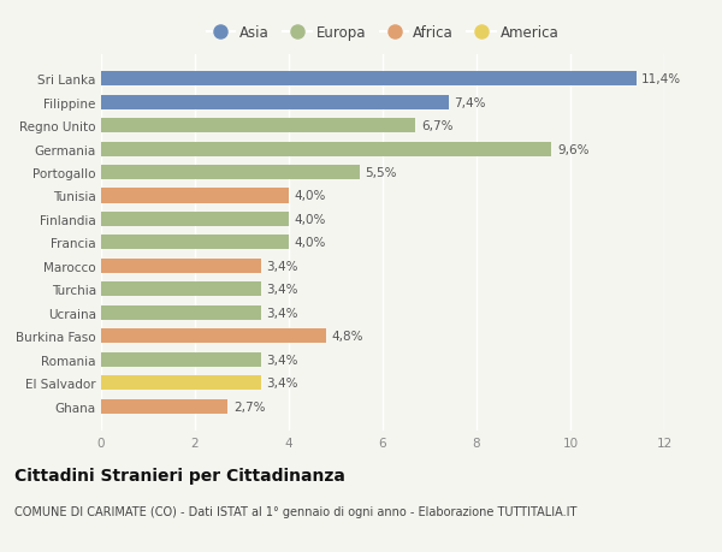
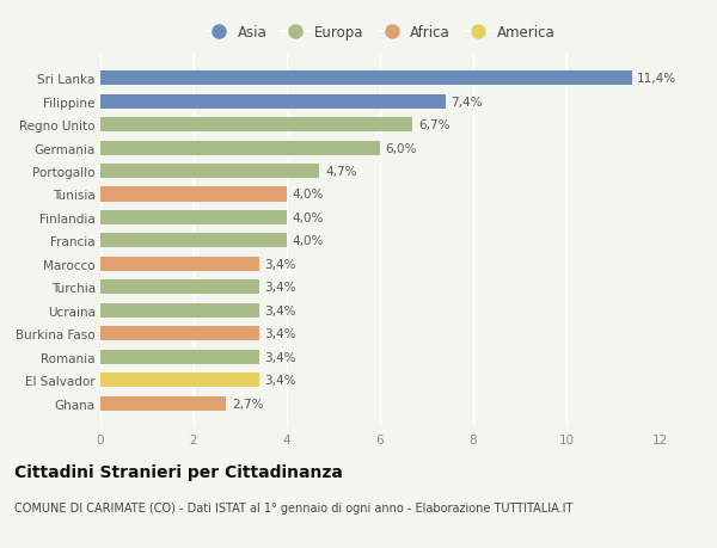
Germania: 9,6% -> 6,0%
Portogallo: 5,5% -> 4,7%
Burkina Faso: 4,8% -> 3,4%
